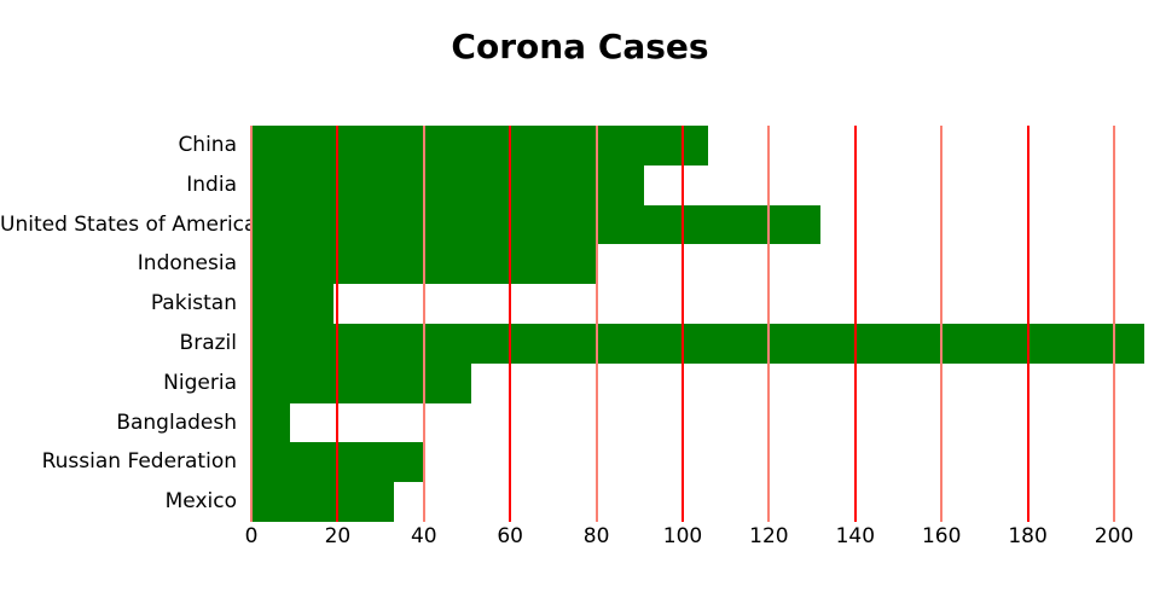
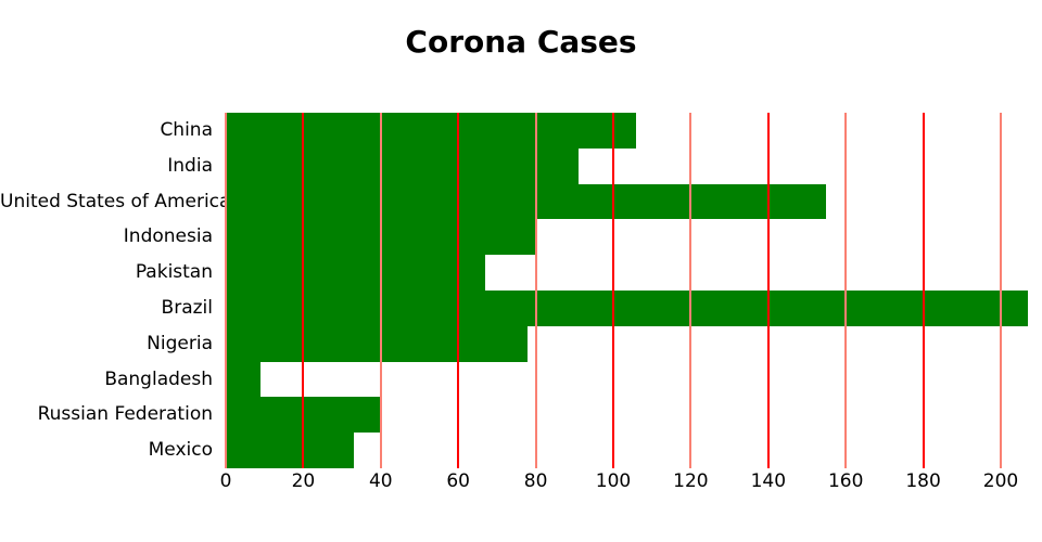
United States of America: 132 -> 155
Pakistan: 19 -> 67
Nigeria: 51 -> 78
